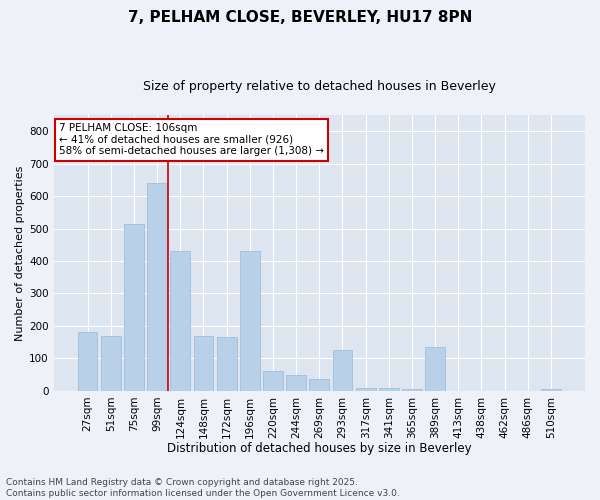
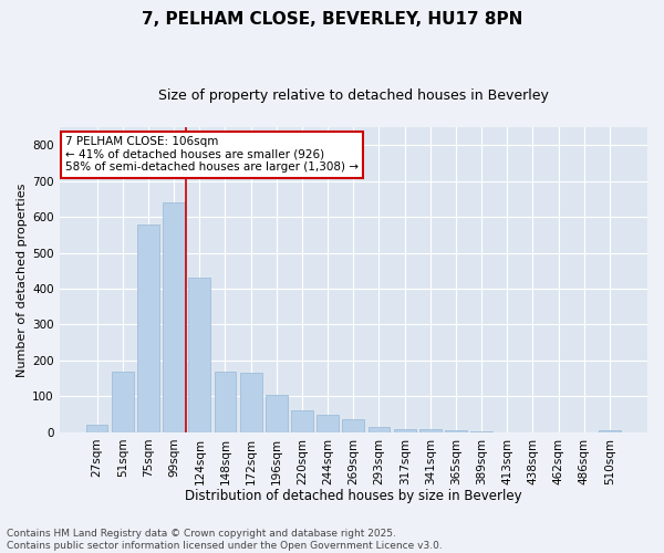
27sqm: 180 -> 20
75sqm: 515 -> 580
196sqm: 430 -> 105
293sqm: 125 -> 15
389sqm: 135 -> 2
